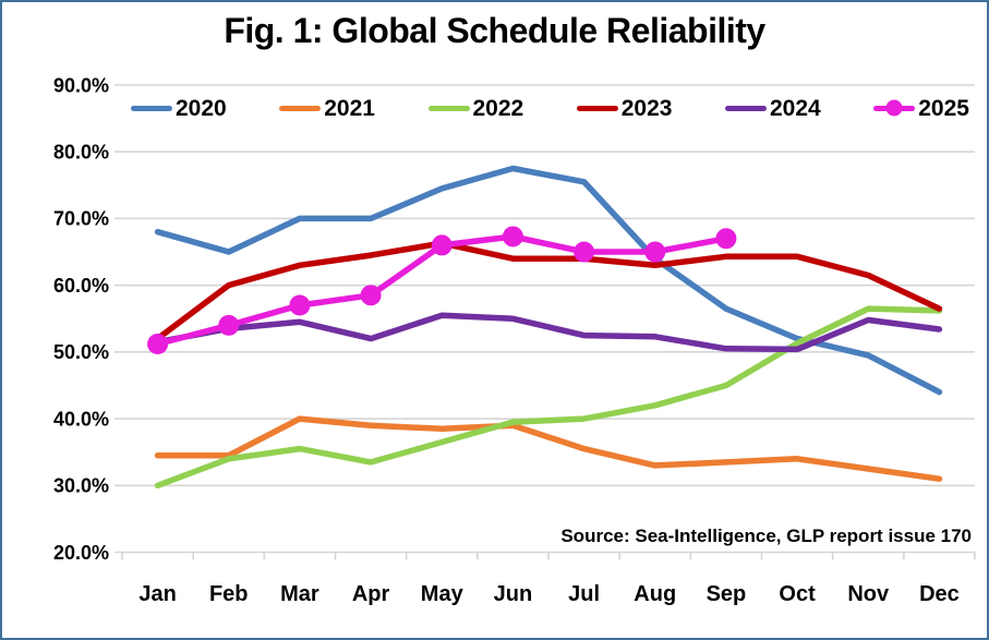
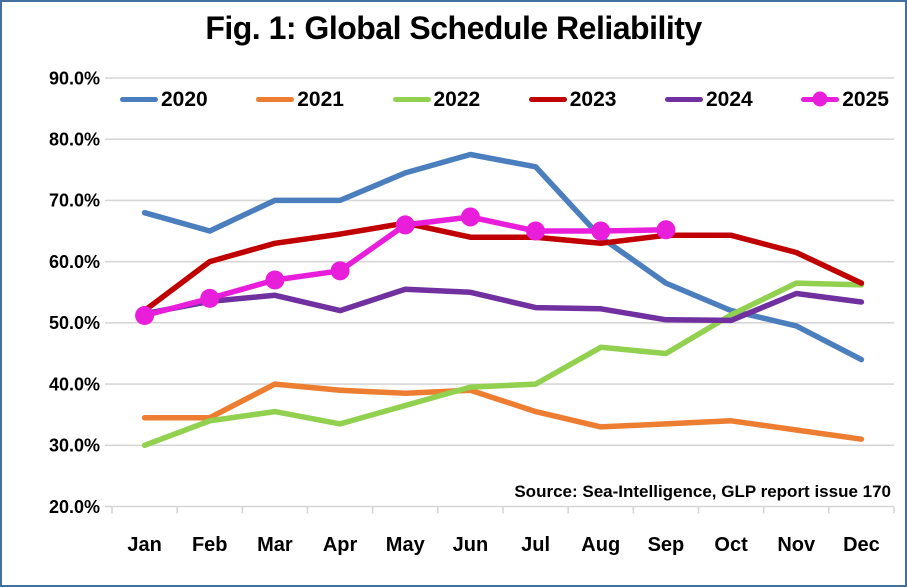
2022/Aug: 42% -> 46%
2025/Sep: 67% -> 65%
